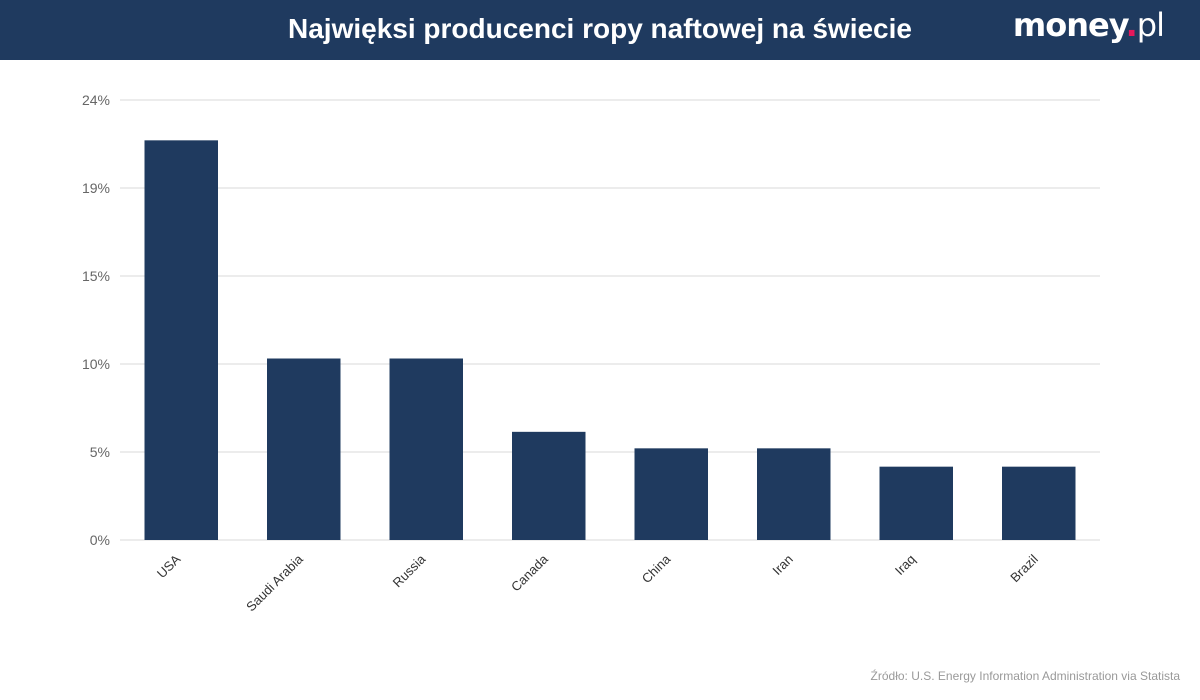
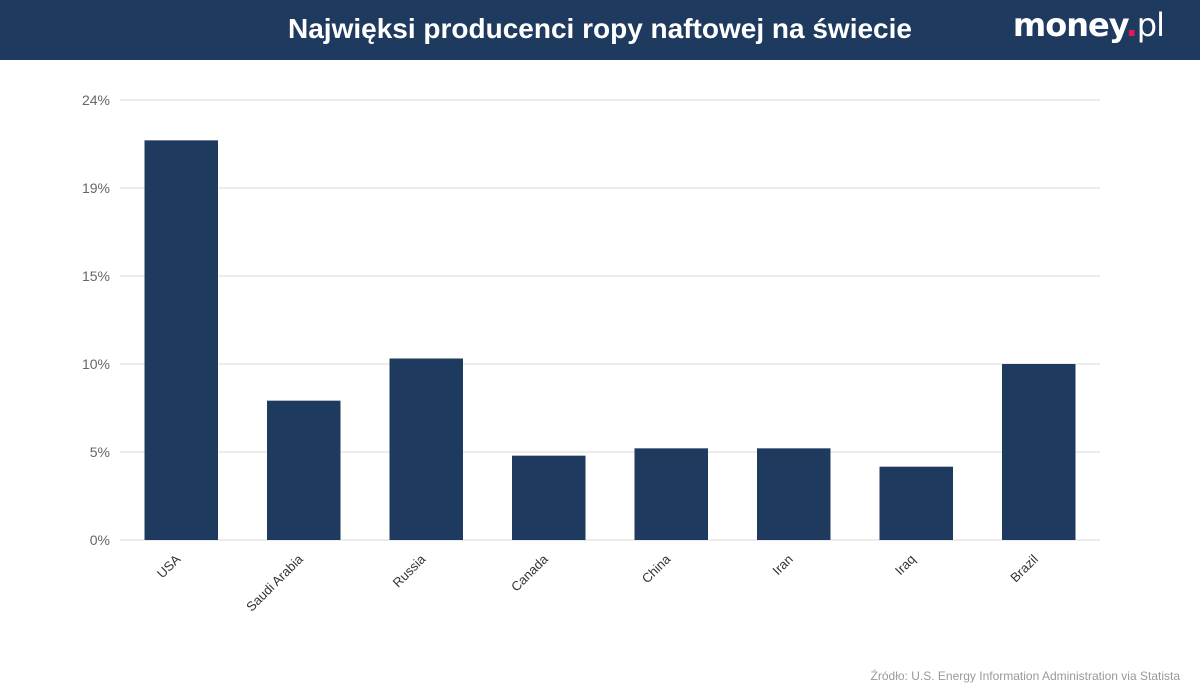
Saudi Arabia: 9.9% -> 7.6%
Canada: 5.9% -> 4.6%
Brazil: 4.0% -> 9.6%
